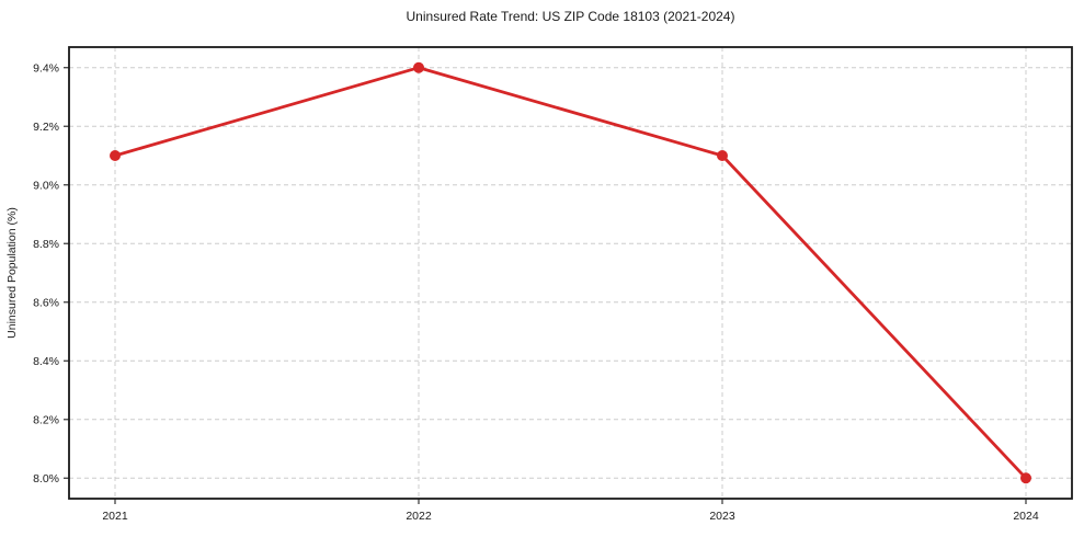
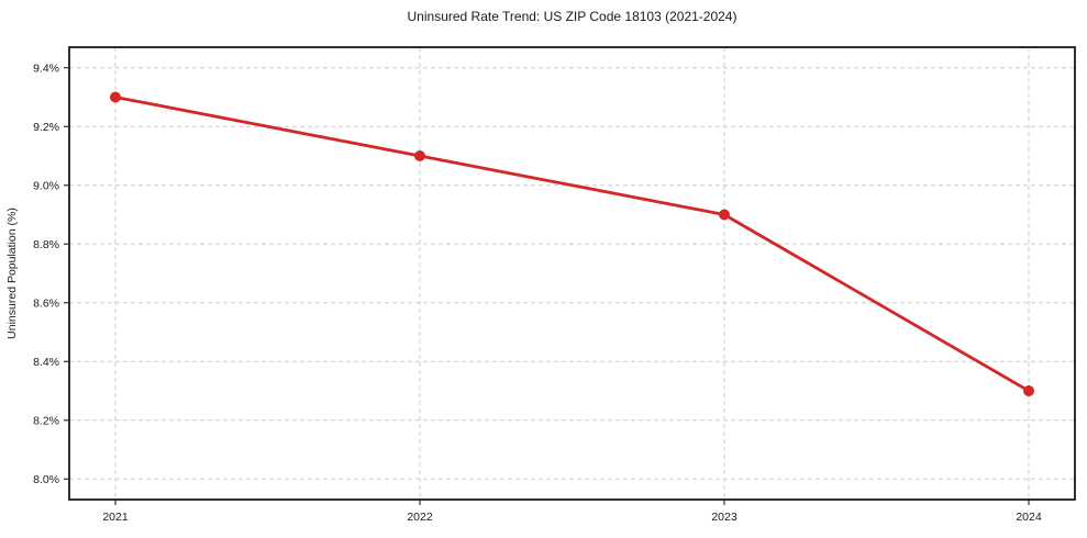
2021: 9.1% -> 9.3%
2022: 9.4% -> 9.1%
2023: 9.1% -> 8.9%
2024: 8.0% -> 8.3%
